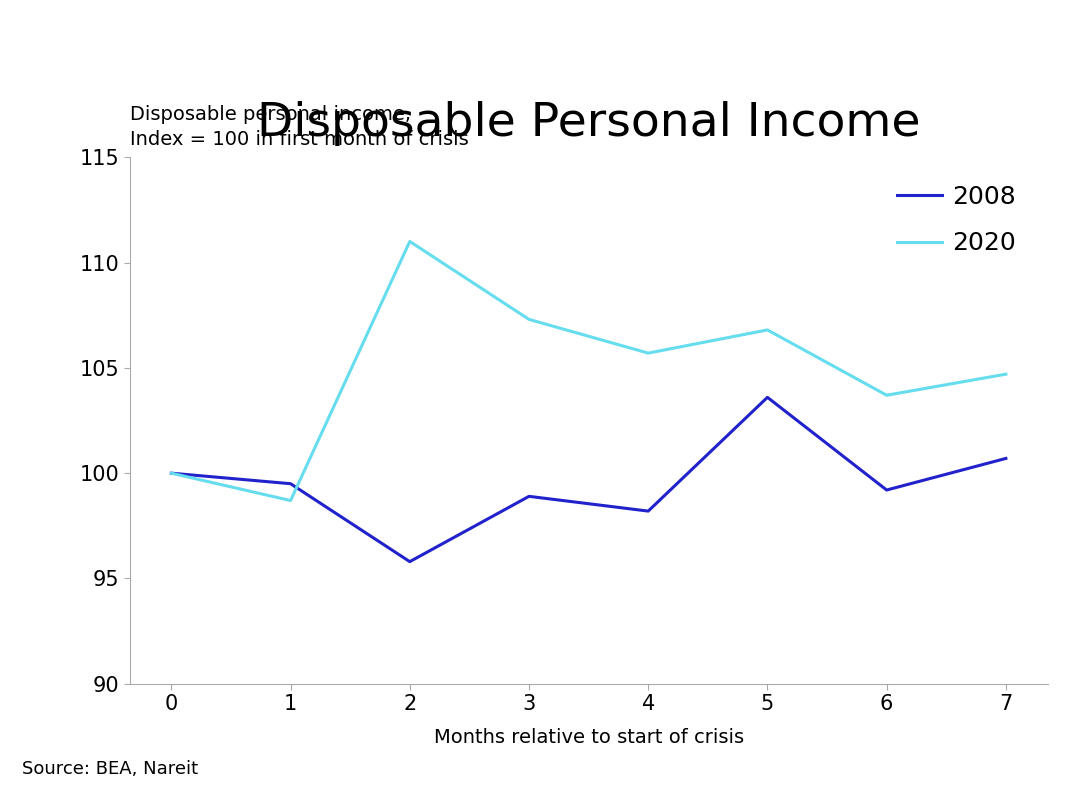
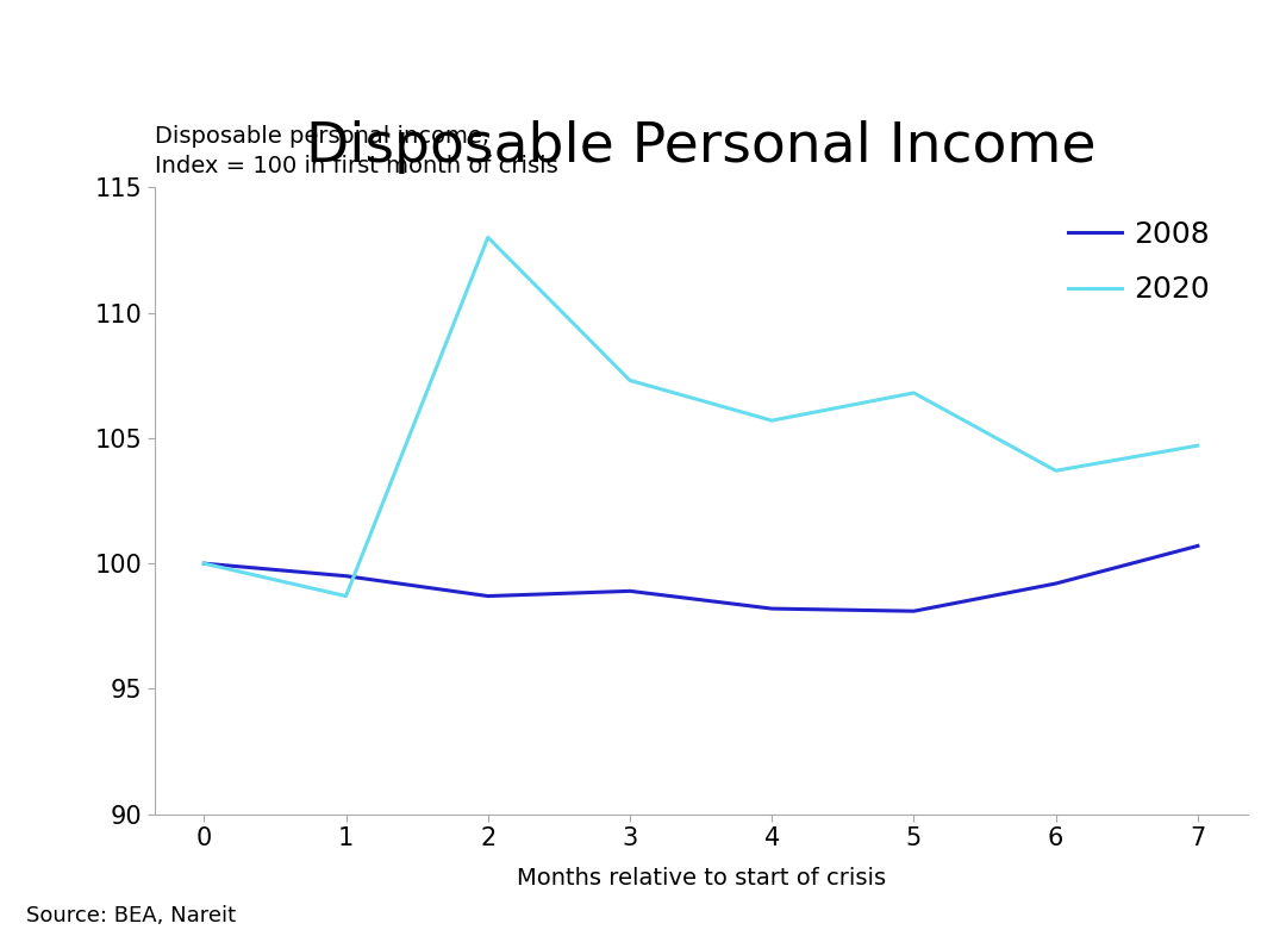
2008/2: 95.8 -> 98.7
2020/2: 111.0 -> 113.0
2008/5: 103.6 -> 98.1
